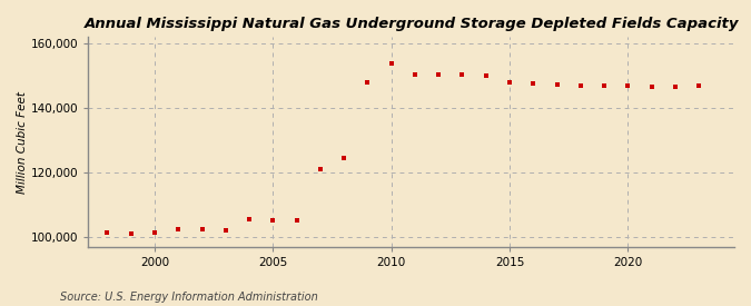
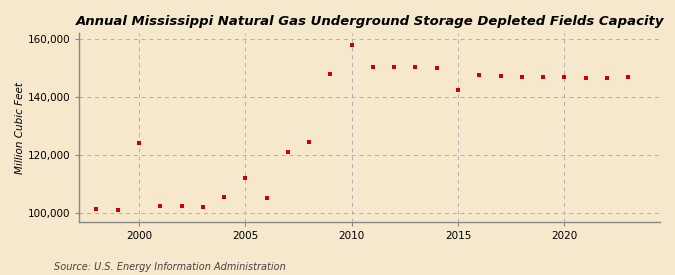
2000: 101,500 -> 124,000
2005: 105,200 -> 112,000
2010: 154,000 -> 158,000
2015: 148,000 -> 142,500
